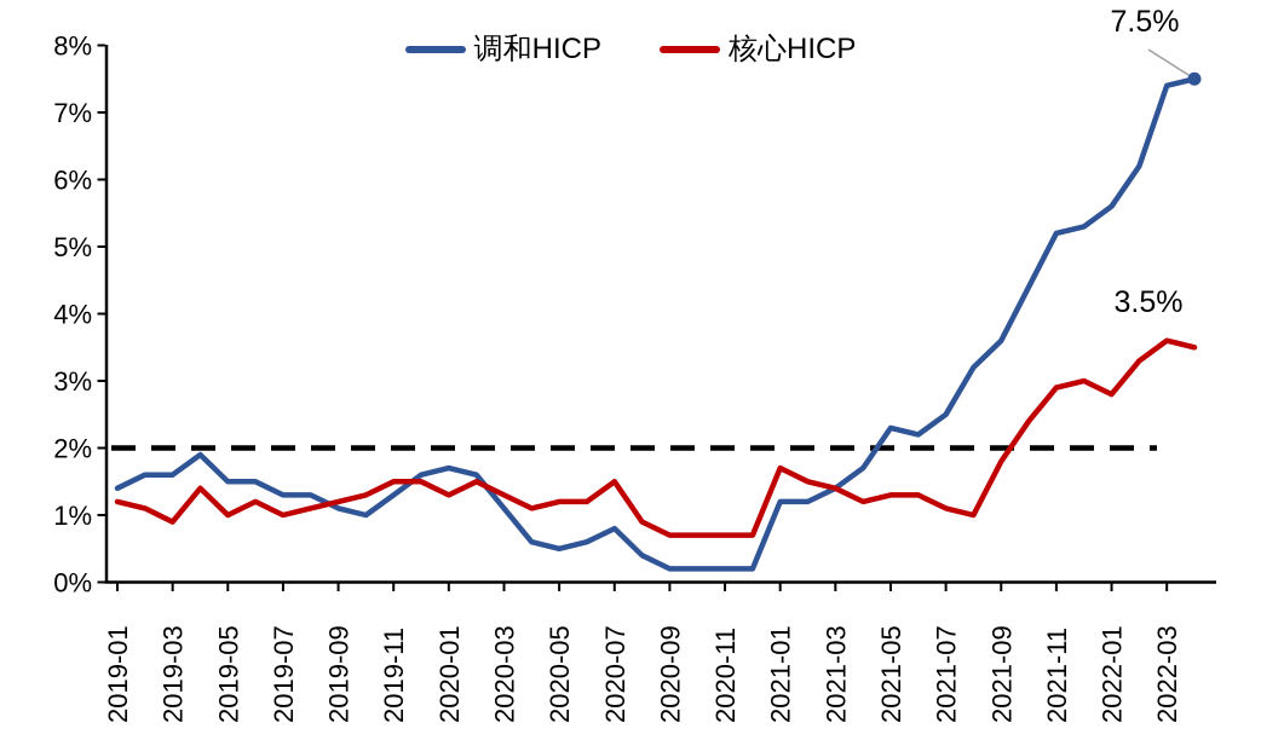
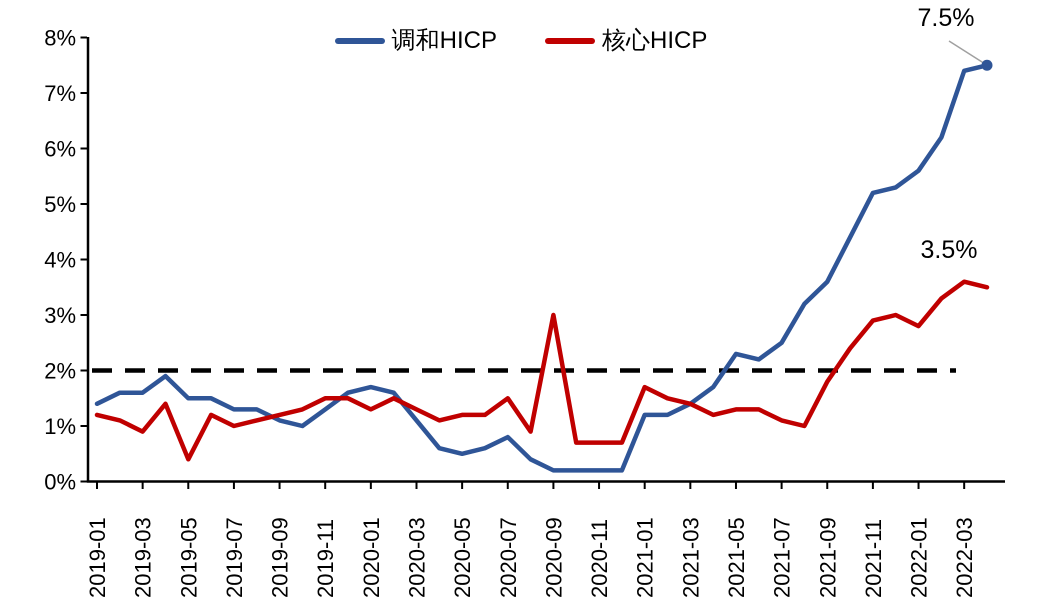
核心HICP/2019-05: 1.0% -> 0.4%
核心HICP/2020-09: 0.7% -> 3.0%
